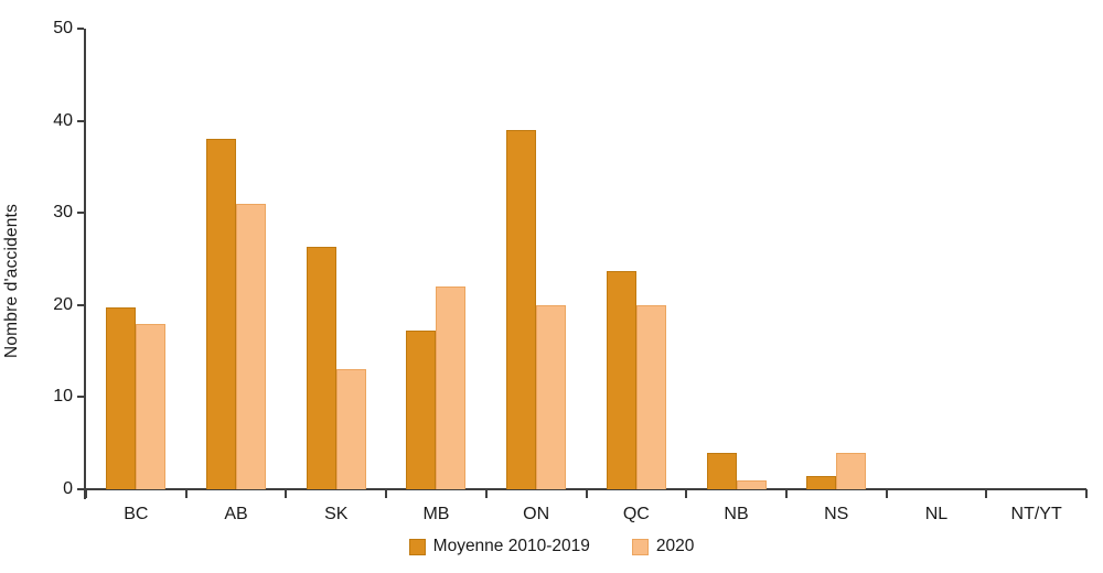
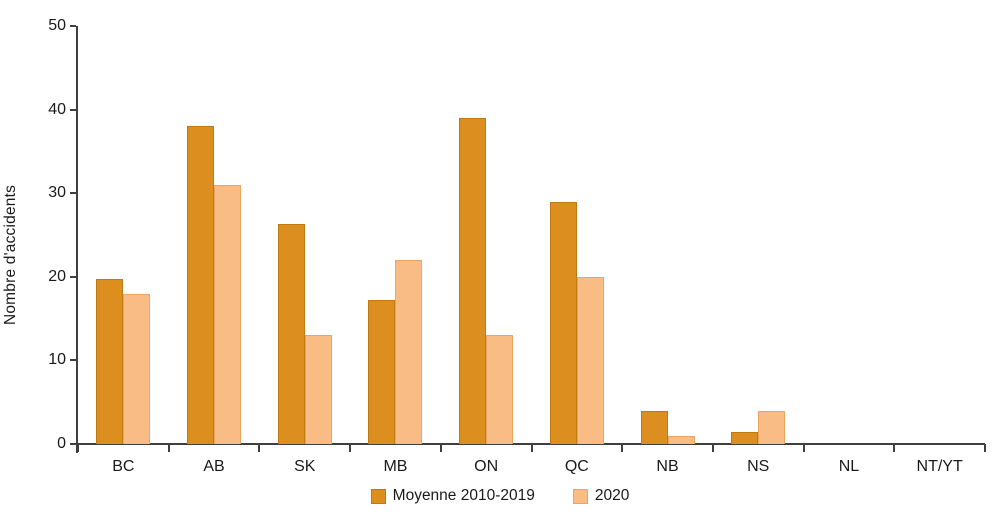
2020/ON: 20 -> 13
Moyenne 2010-2019/QC: 24 -> 29
